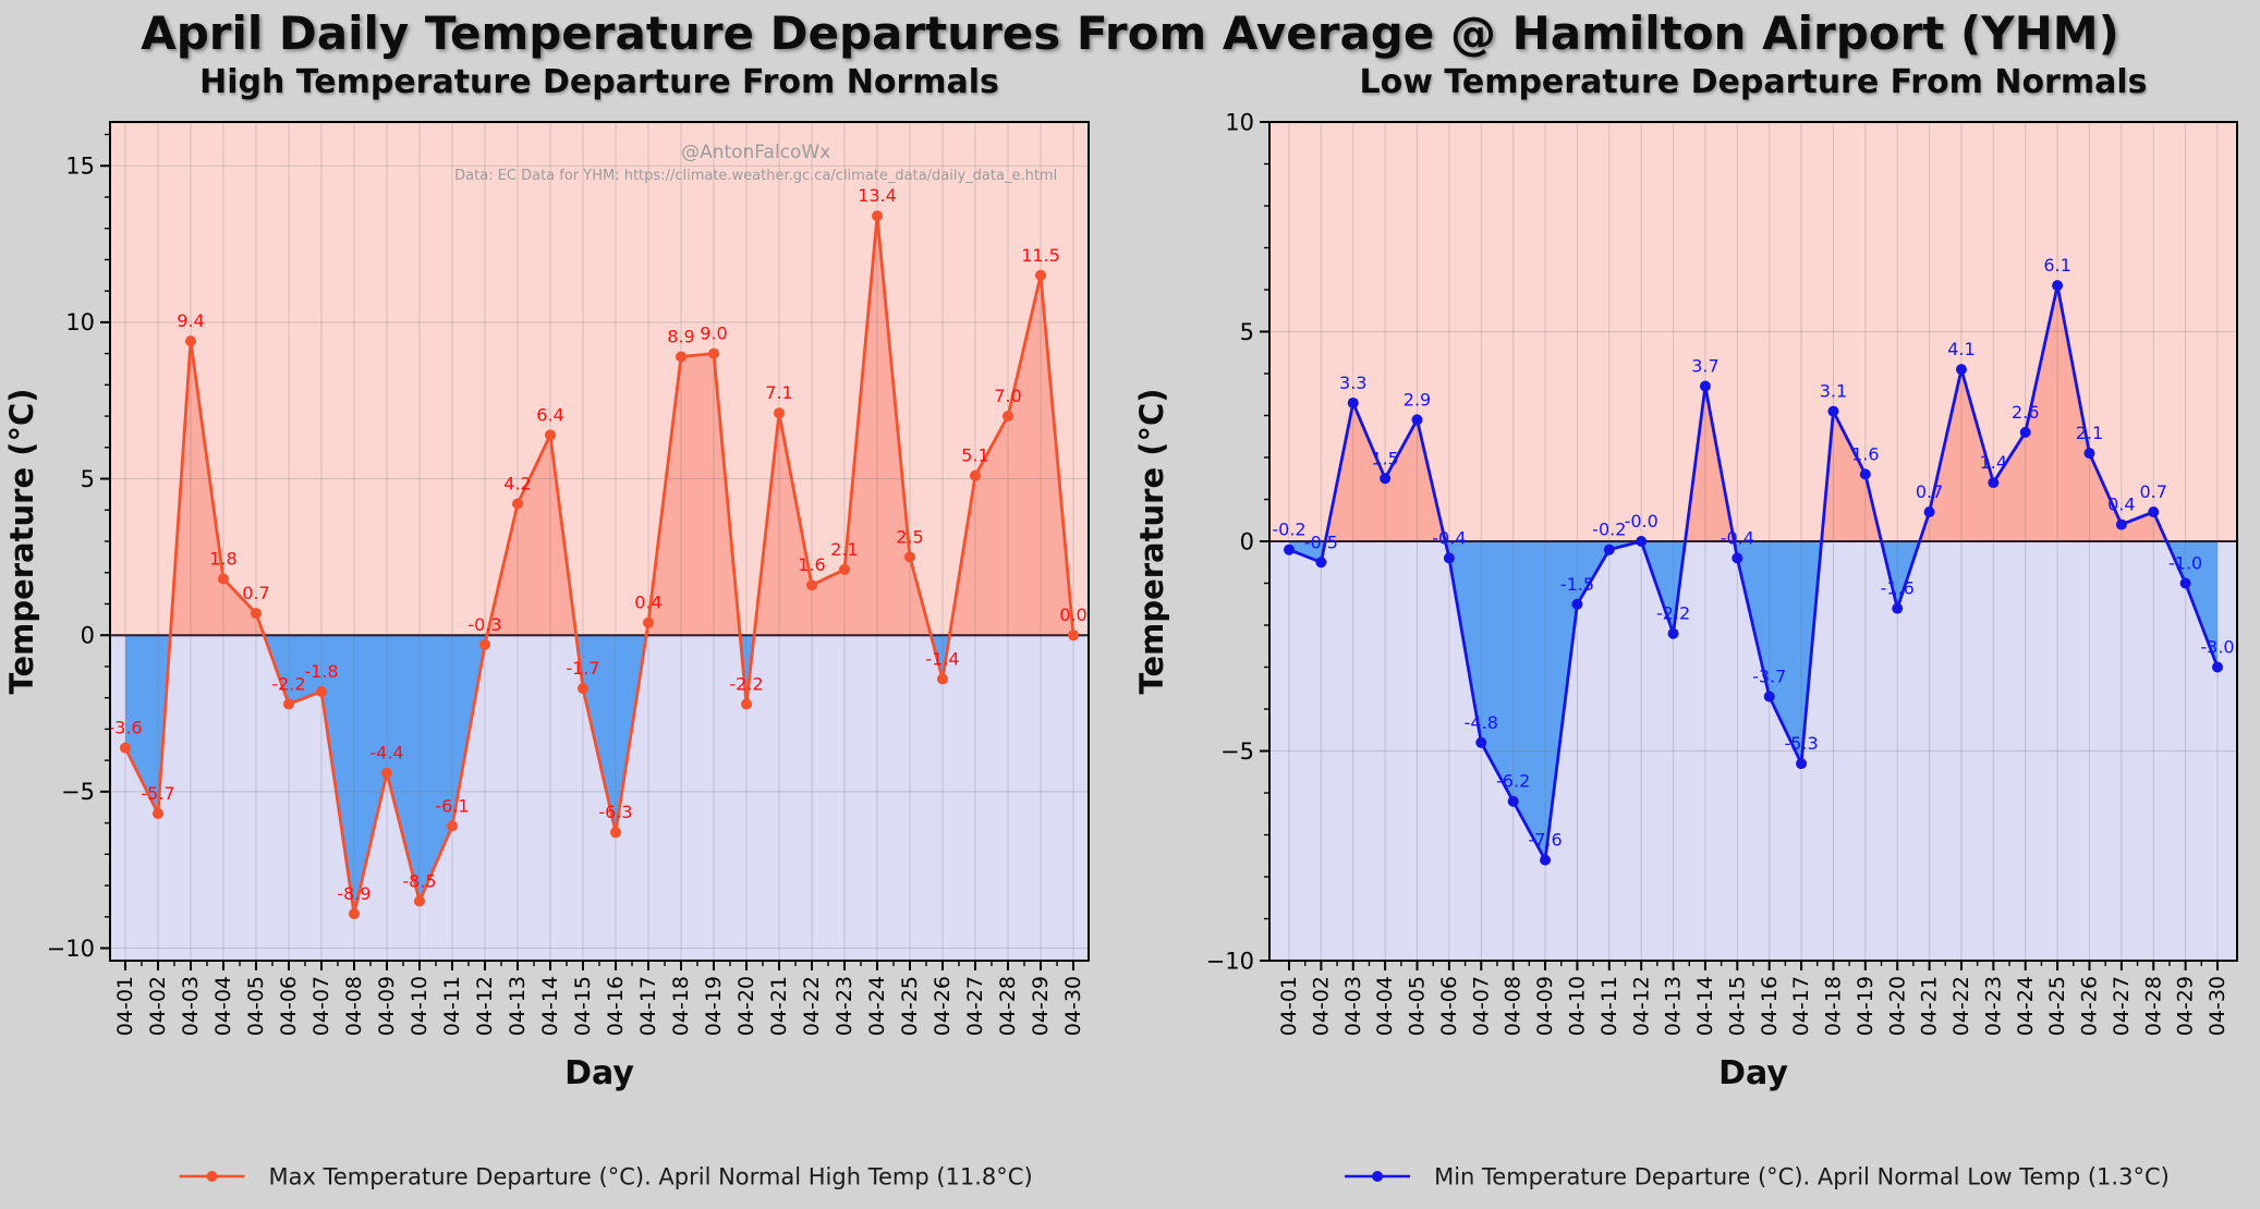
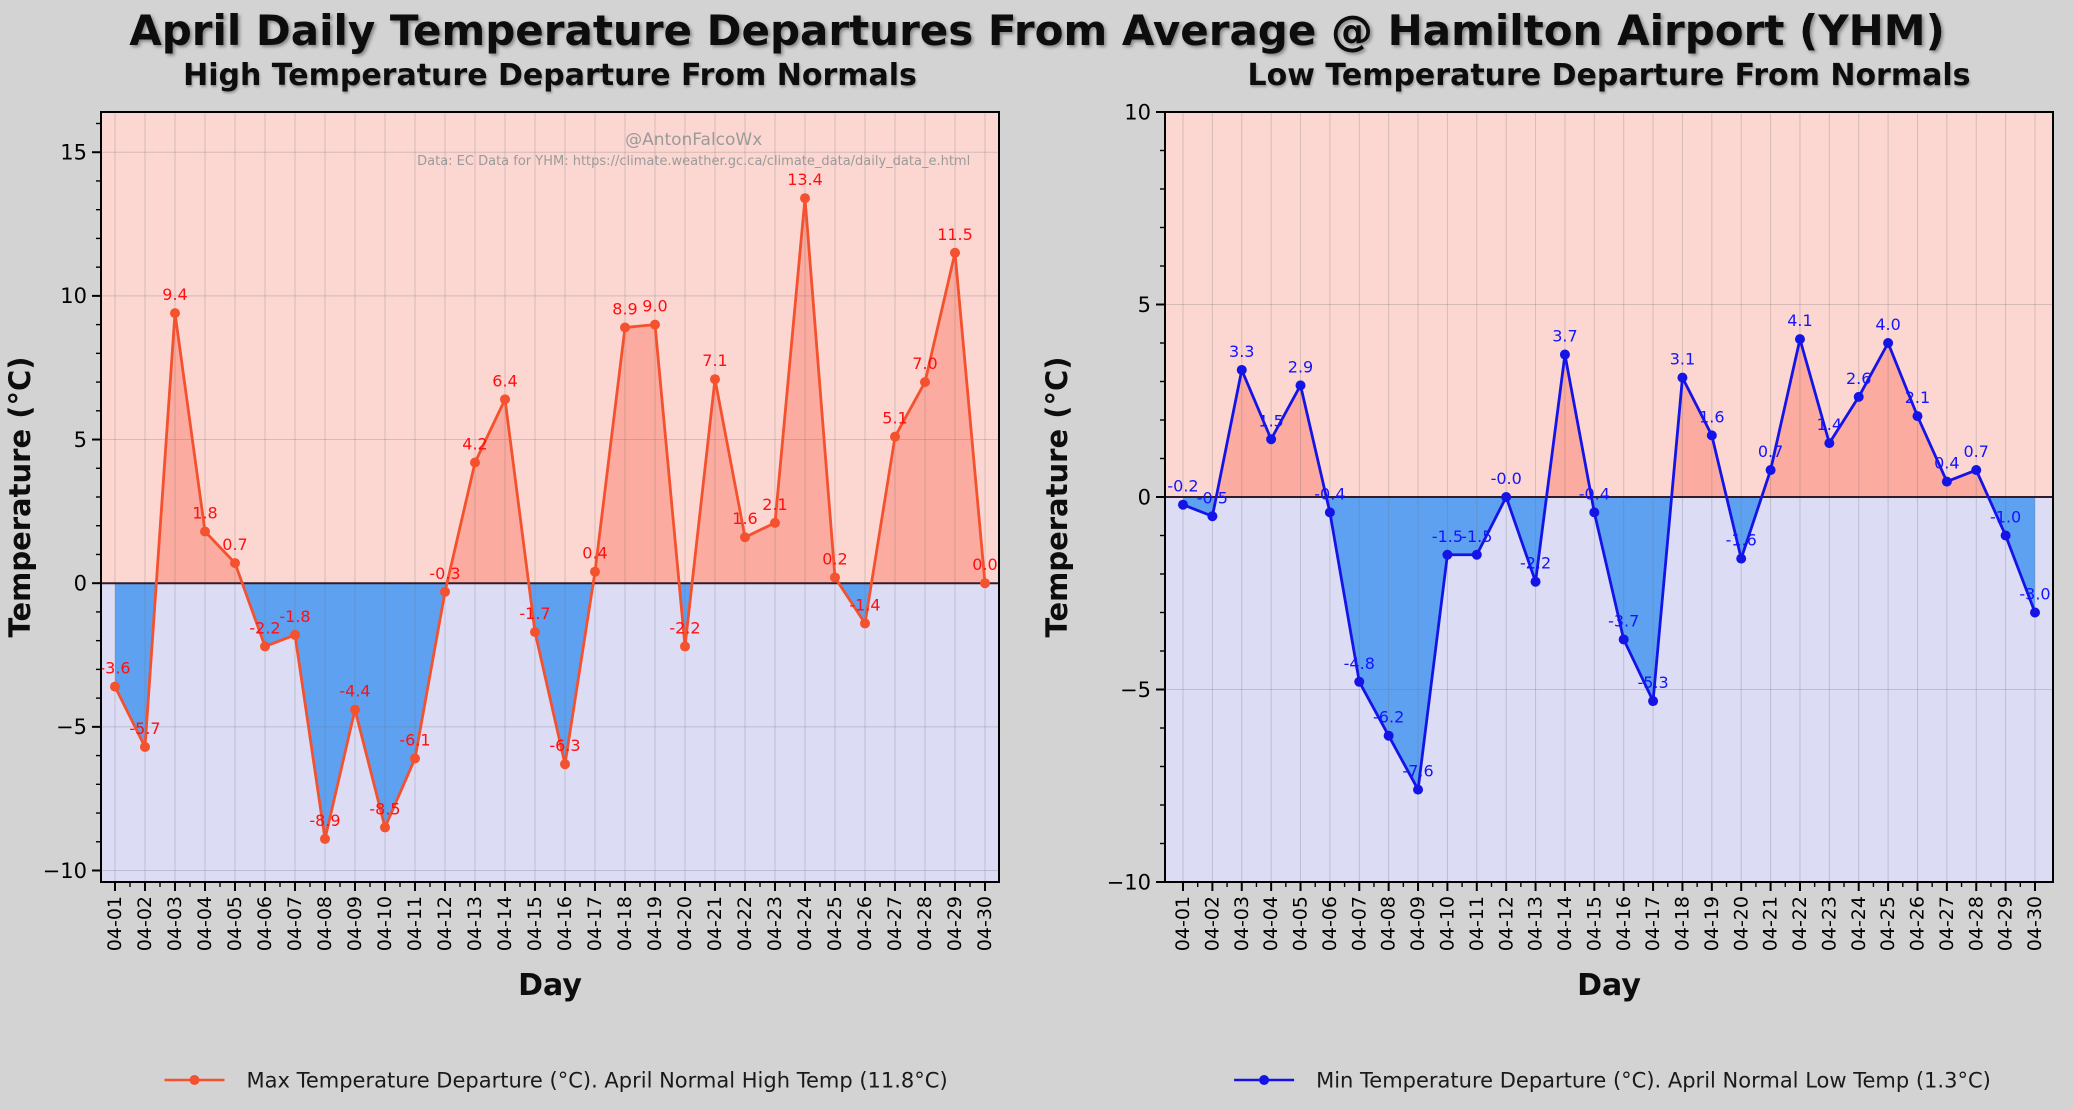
High Temperature Departure From Normals/04-25: 2.5 -> 0.2
Low Temperature Departure From Normals/04-11: -0.2 -> -1.5
Low Temperature Departure From Normals/04-25: 6.1 -> 4.0
